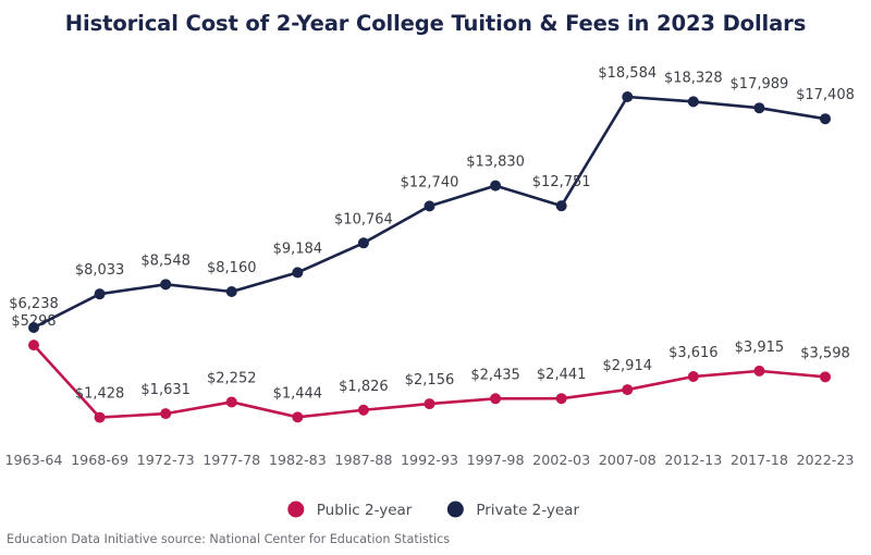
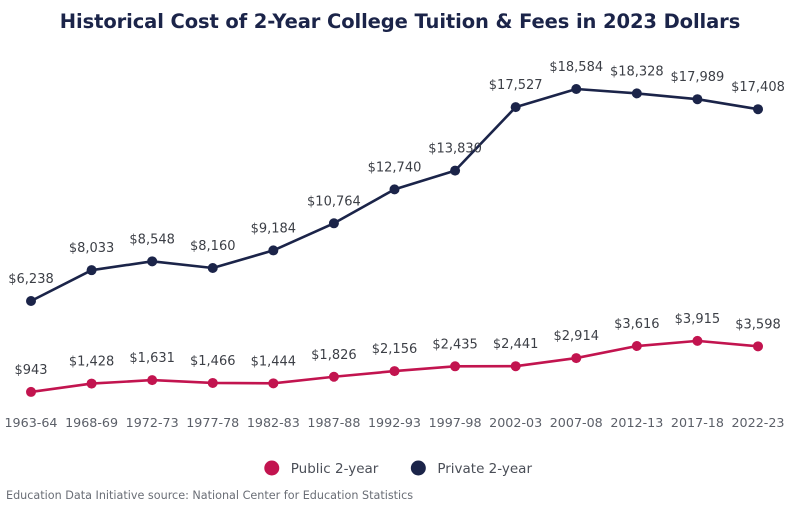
Public 2-year/1963-64: $5298 -> $943
Public 2-year/1977-78: $2,252 -> $1,466
Private 2-year/2002-03: $12,751 -> $17,527
